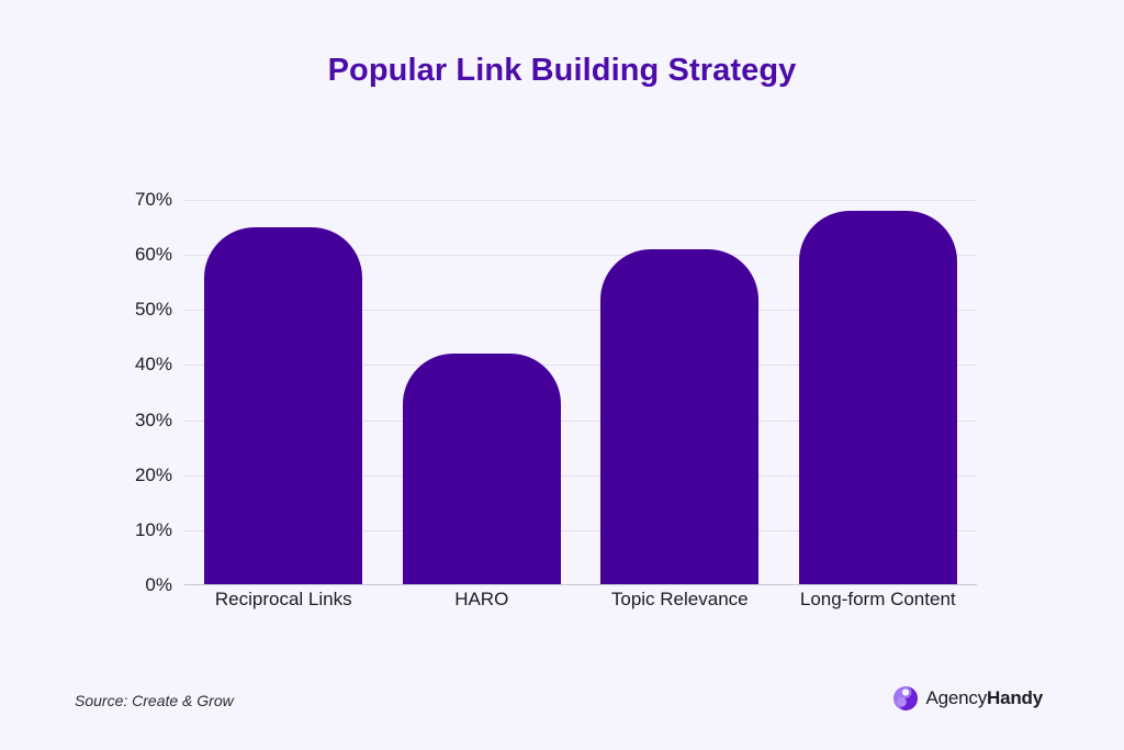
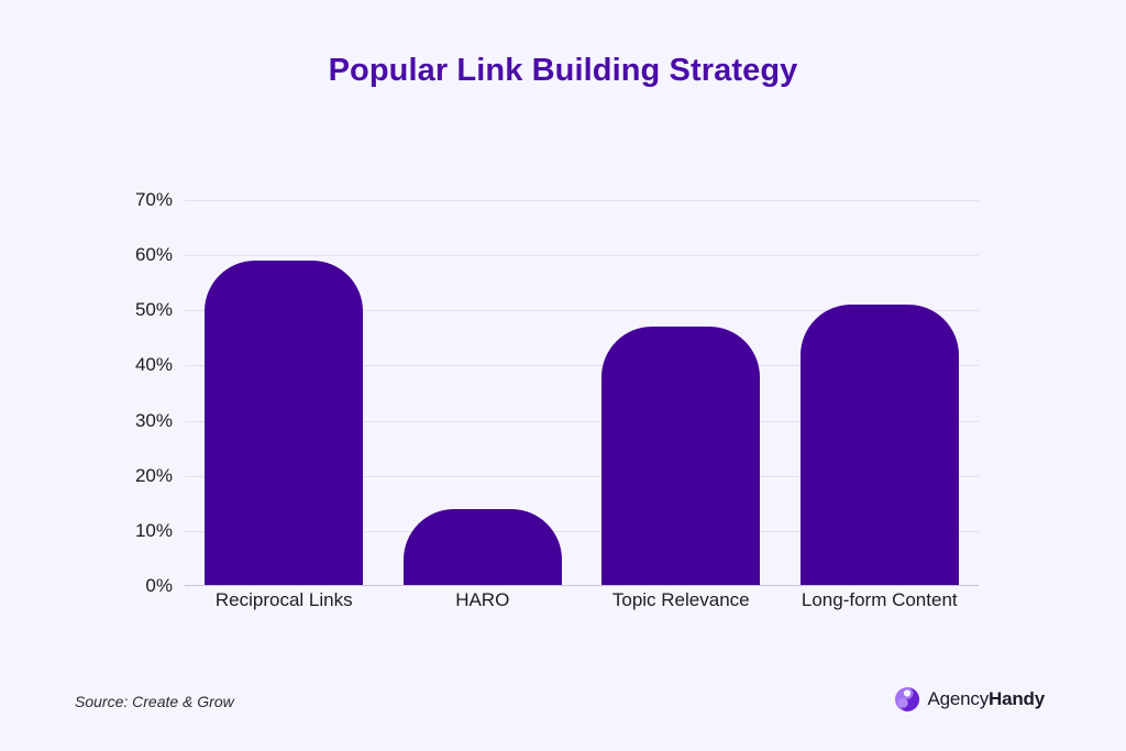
Reciprocal Links: 65% -> 59%
HARO: 42% -> 14%
Topic Relevance: 61% -> 47%
Long-form Content: 68% -> 51%
